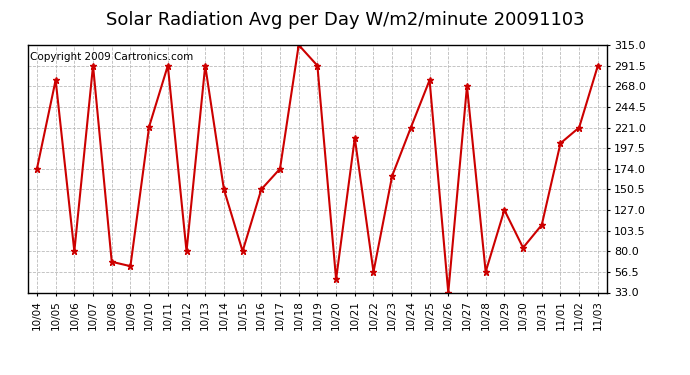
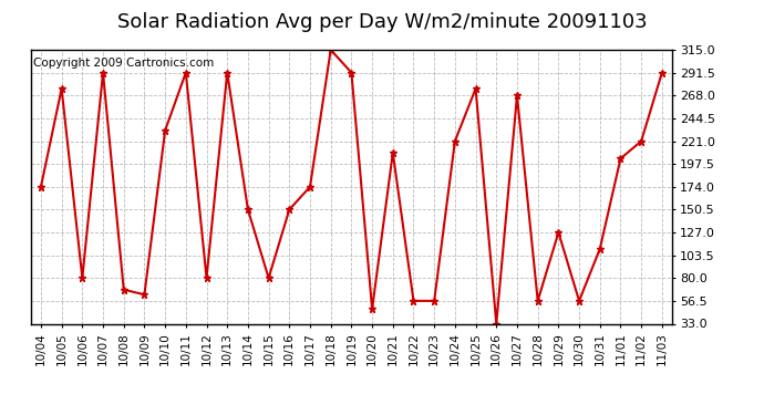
10/10: 222 -> 232
10/23: 166 -> 56
10/30: 84 -> 56
